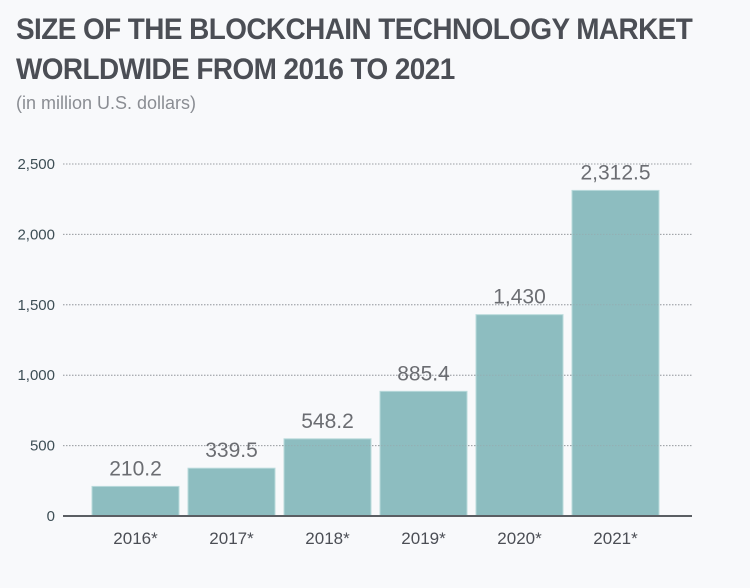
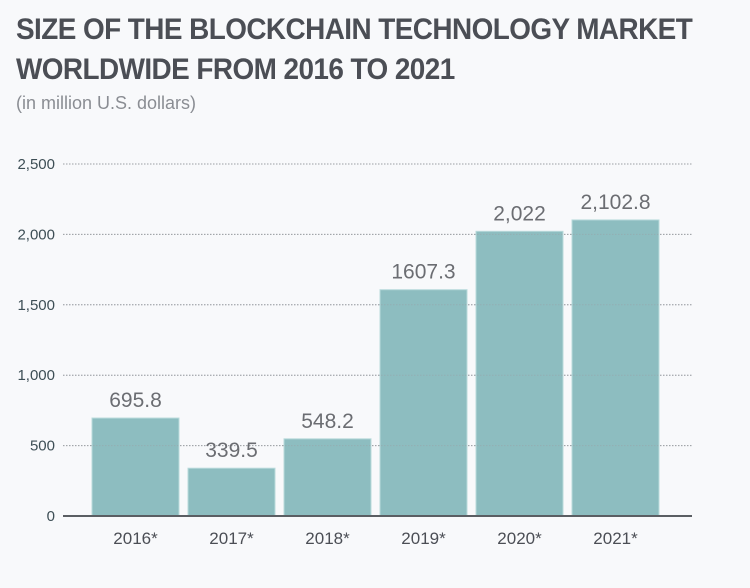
2016*: 210.2 -> 695.8
2019*: 885.4 -> 1607.3
2020*: 1,430 -> 2,022
2021*: 2,312.5 -> 2,102.8
